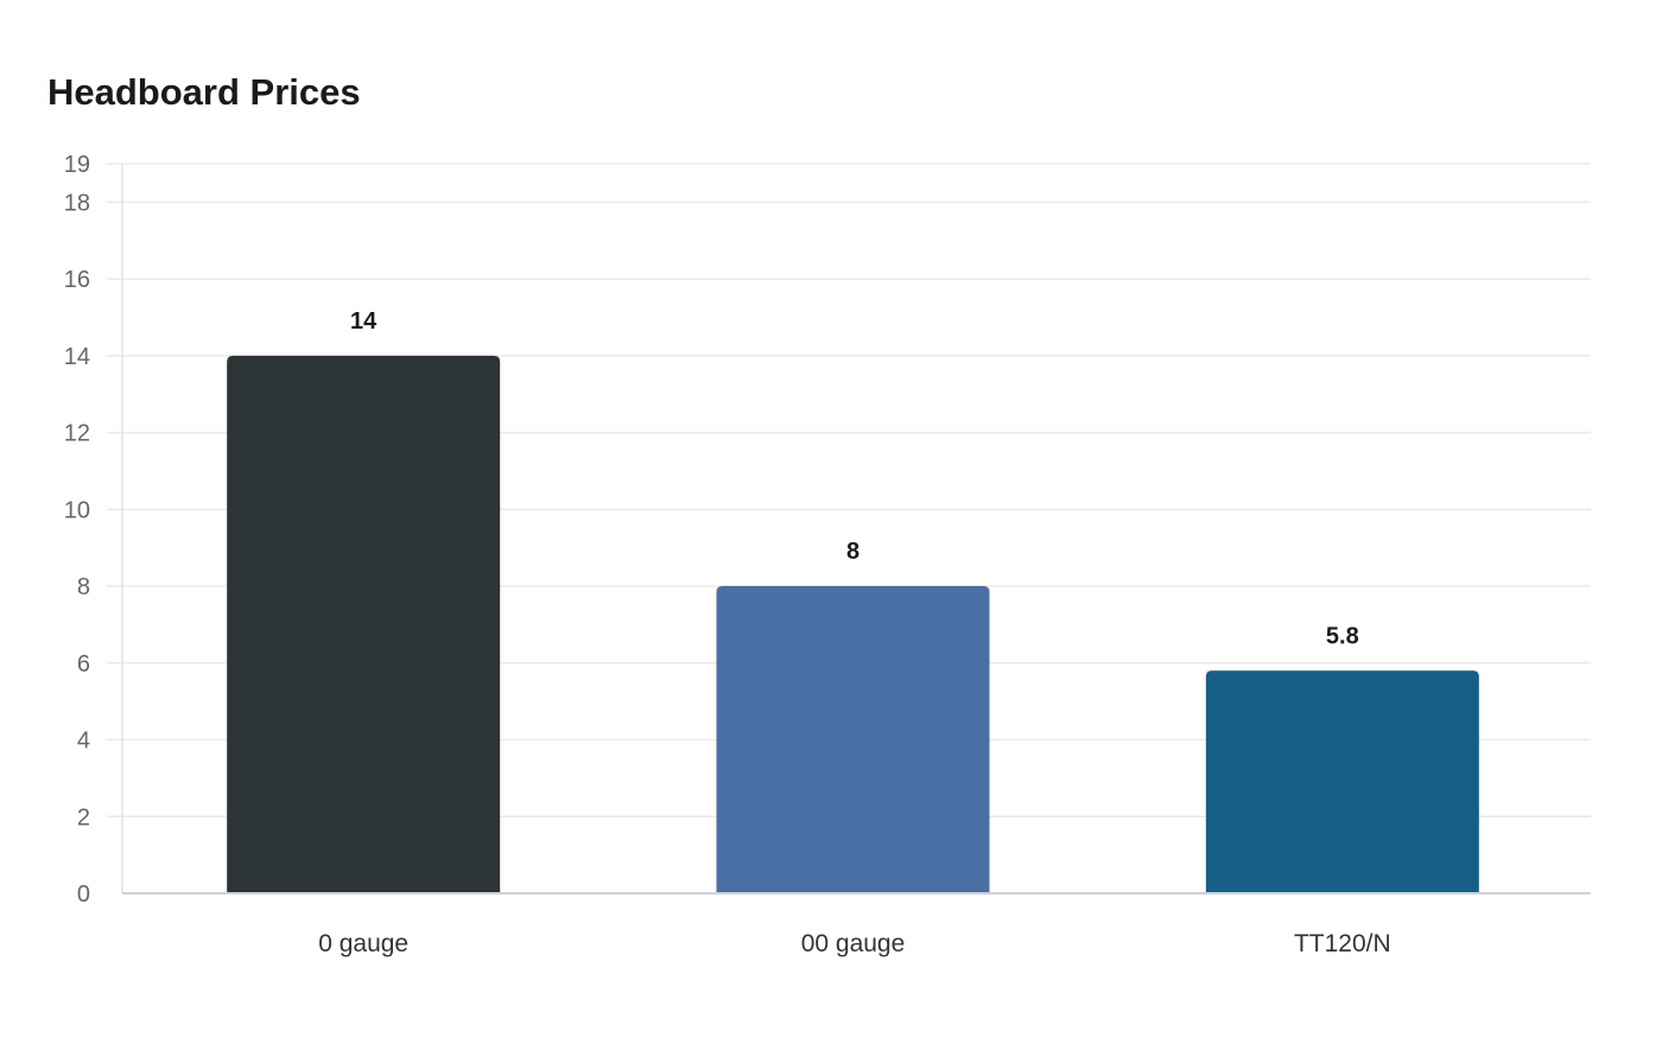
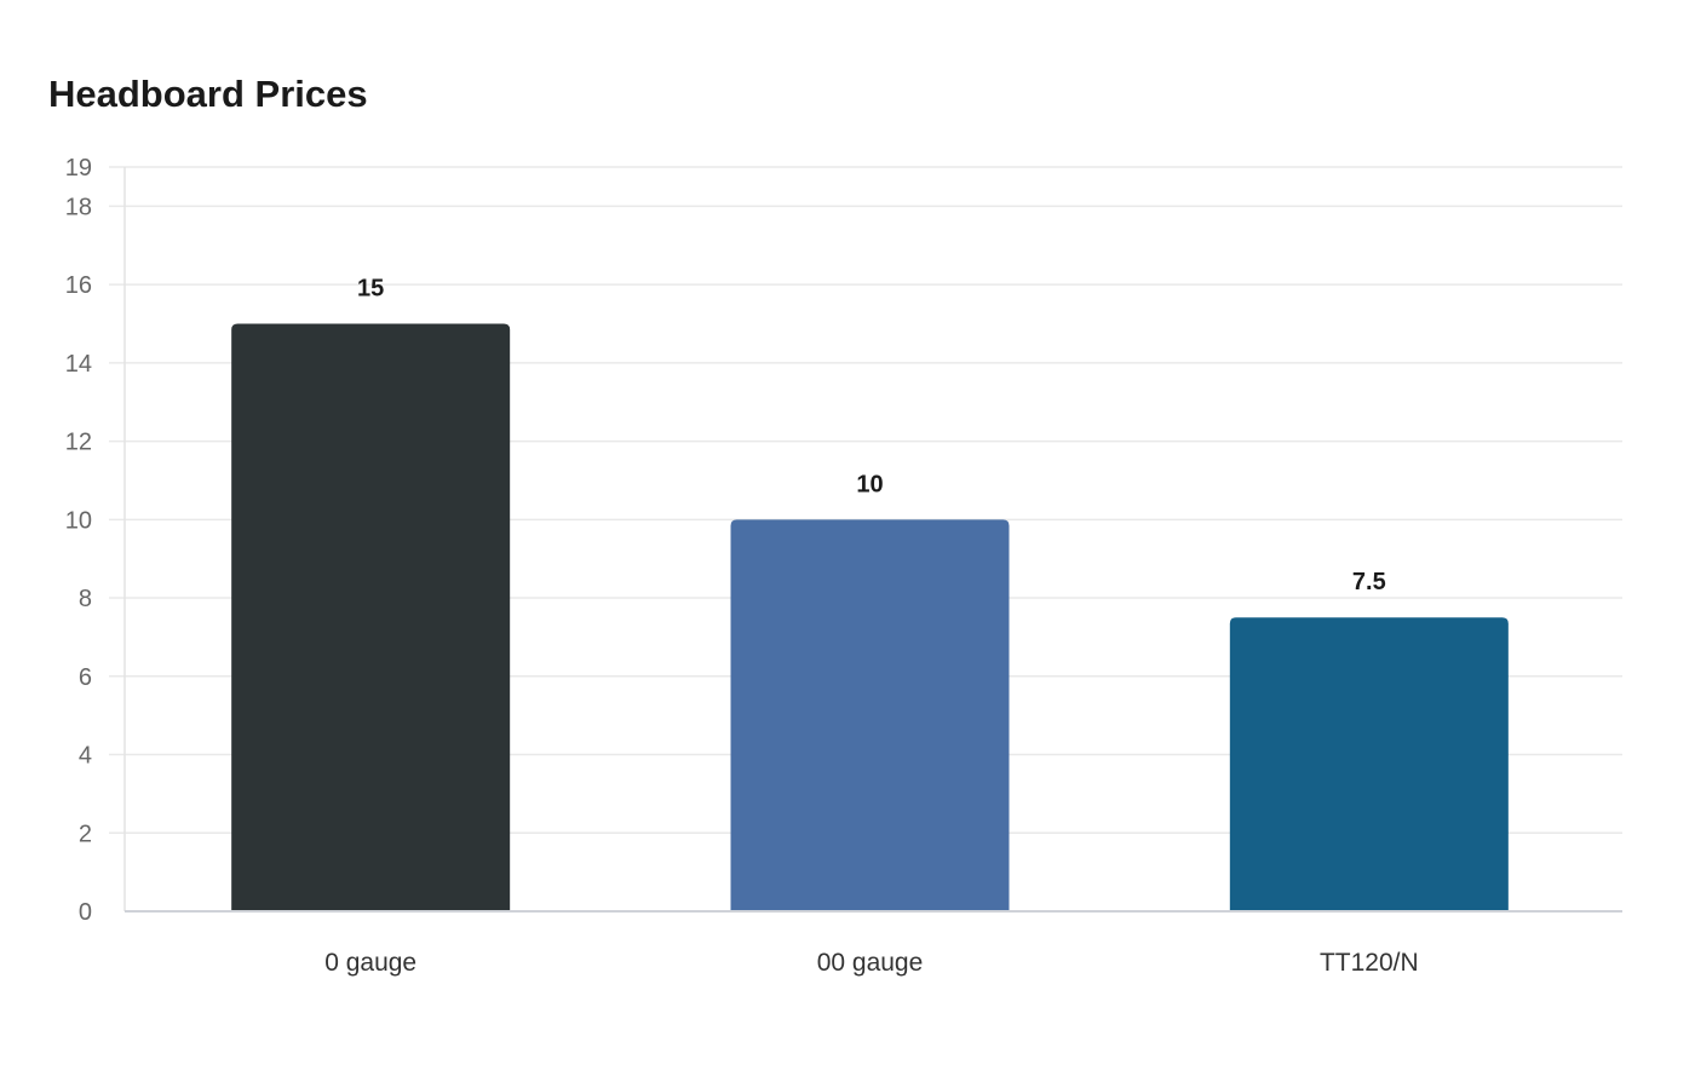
0 gauge: 14 -> 15
00 gauge: 8 -> 10
TT120/N: 5.8 -> 7.5
